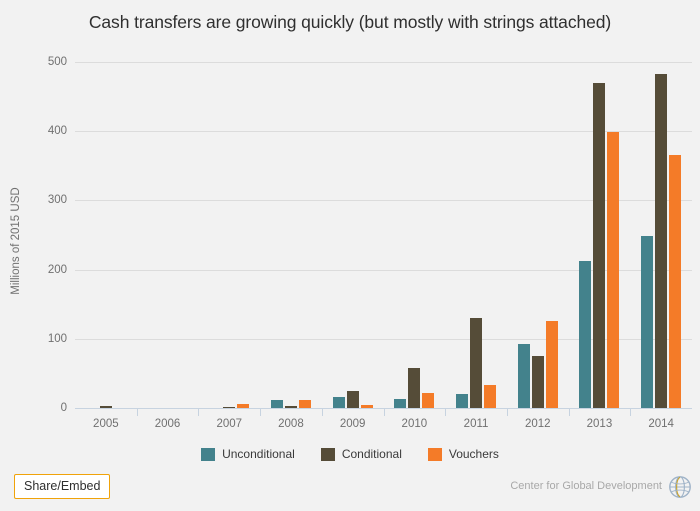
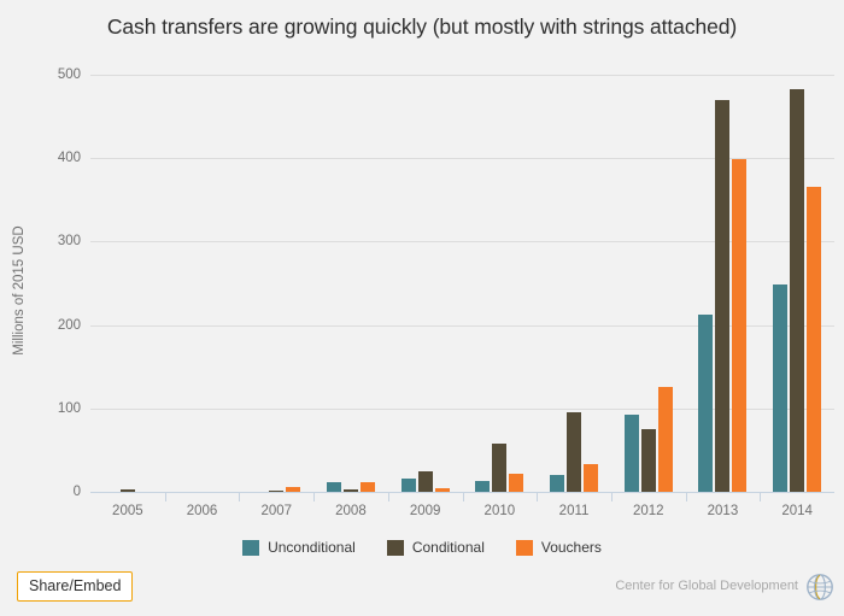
Conditional/2011: 130 -> 100
